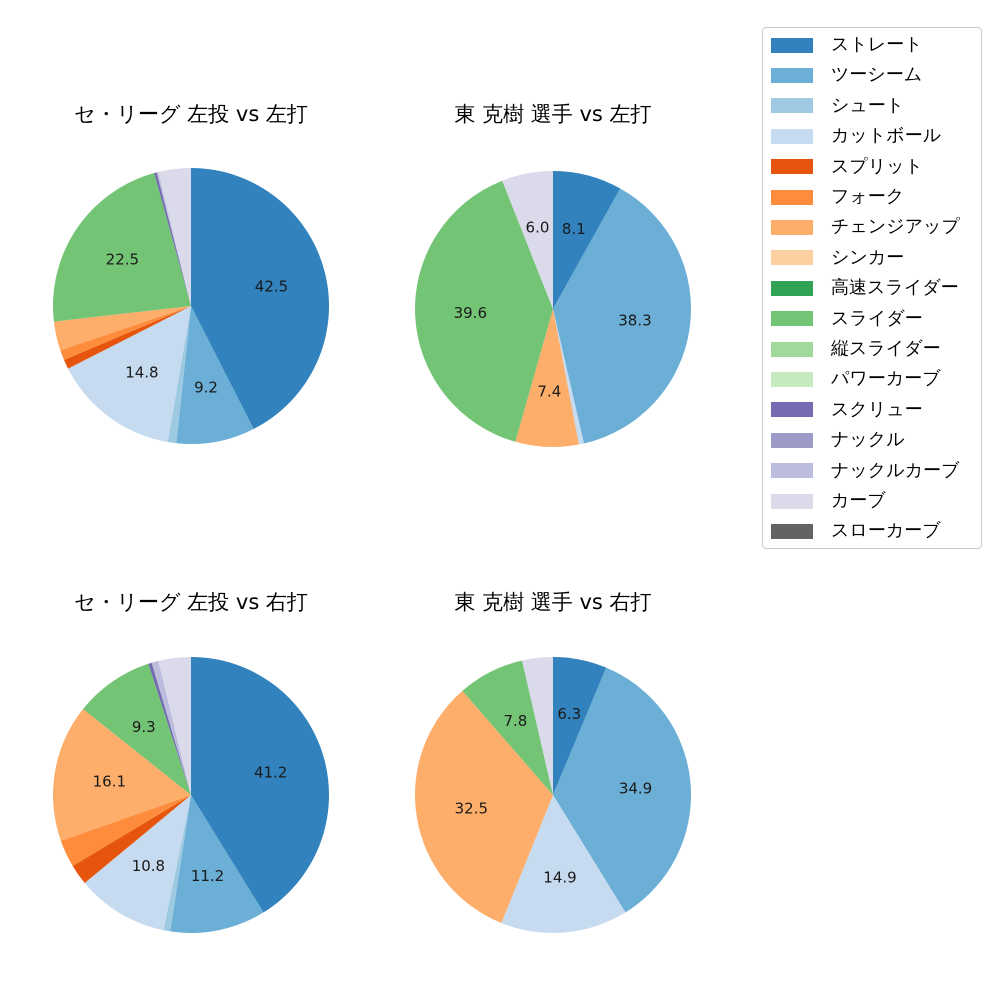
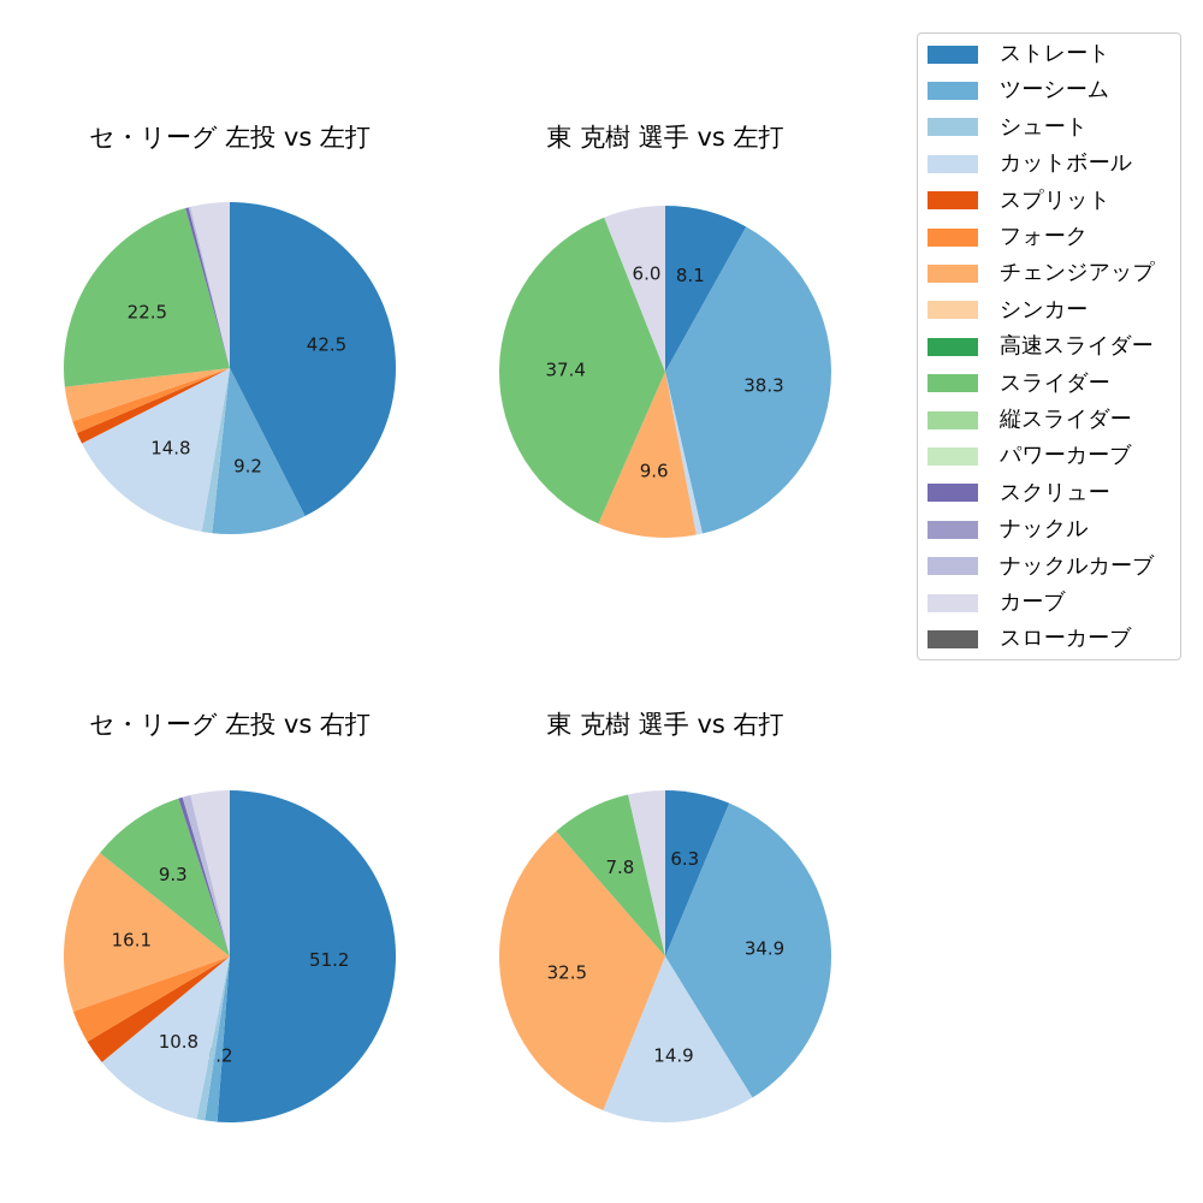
東 克樹 選手 vs 左打/チェンジアップ: 7.4 -> 9.6
東 克樹 選手 vs 左打/スライダー: 39.6 -> 37.4
セ・リーグ 左投 vs 右打/ストレート: 41.2 -> 51.2
セ・リーグ 左投 vs 右打/ツーシーム: 11.2 -> 1.2
